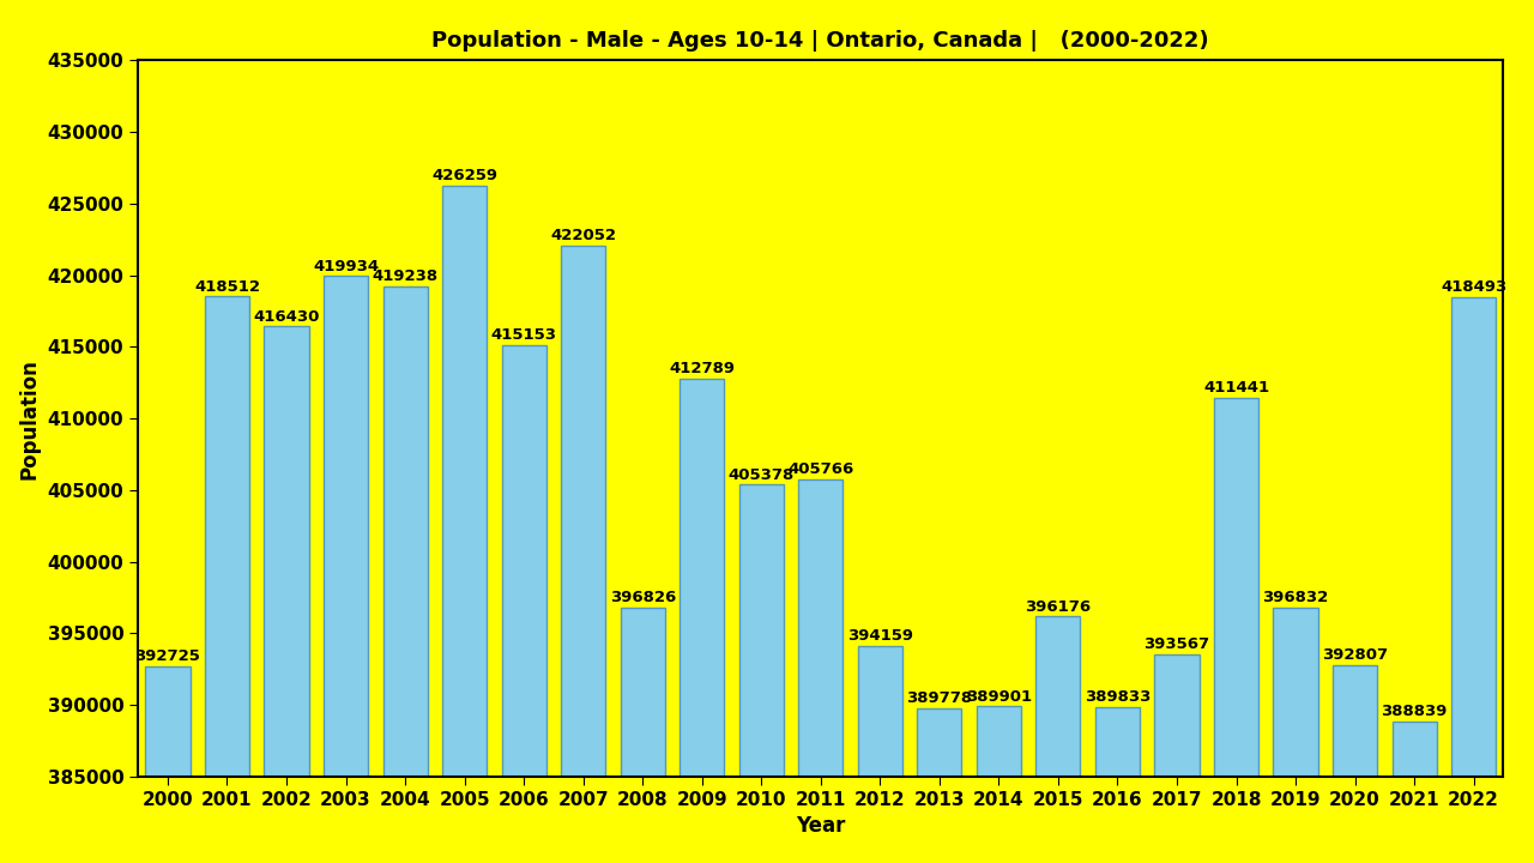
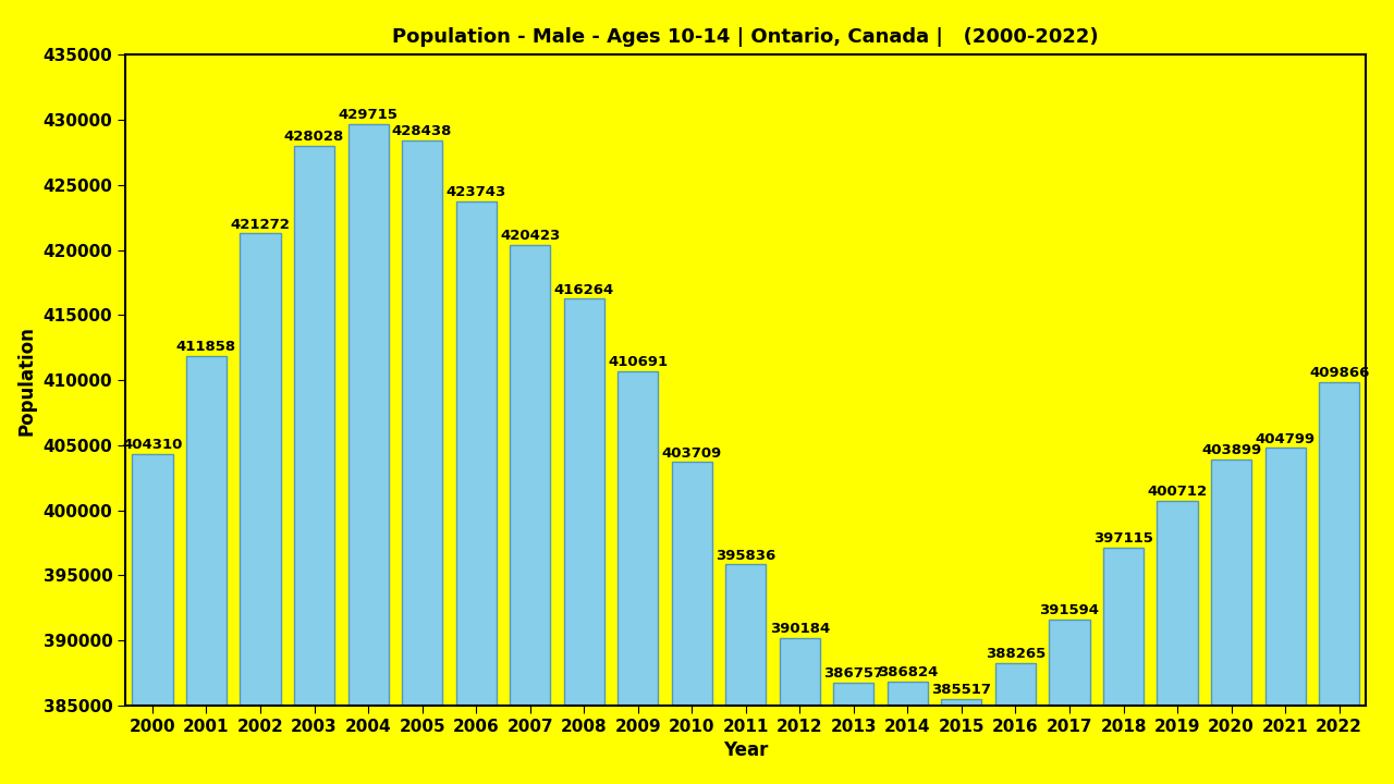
2000: 392725 -> 404310
2001: 418512 -> 411858
2002: 416430 -> 421272
2003: 419934 -> 428028
2004: 419238 -> 429715
2005: 426259 -> 428438
2006: 415153 -> 423743
2007: 422052 -> 420423
2008: 396826 -> 416264
2009: 412789 -> 410691
2010: 405378 -> 403709
2011: 405766 -> 395836
2012: 394159 -> 390184
2013: 389778 -> 386757
2014: 389901 -> 386824
2015: 396176 -> 385517
2016: 389833 -> 388265
2017: 393567 -> 391594
2018: 411441 -> 397115
2019: 396832 -> 400712
2020: 392807 -> 403899
2021: 388839 -> 404799
2022: 418493 -> 409866
